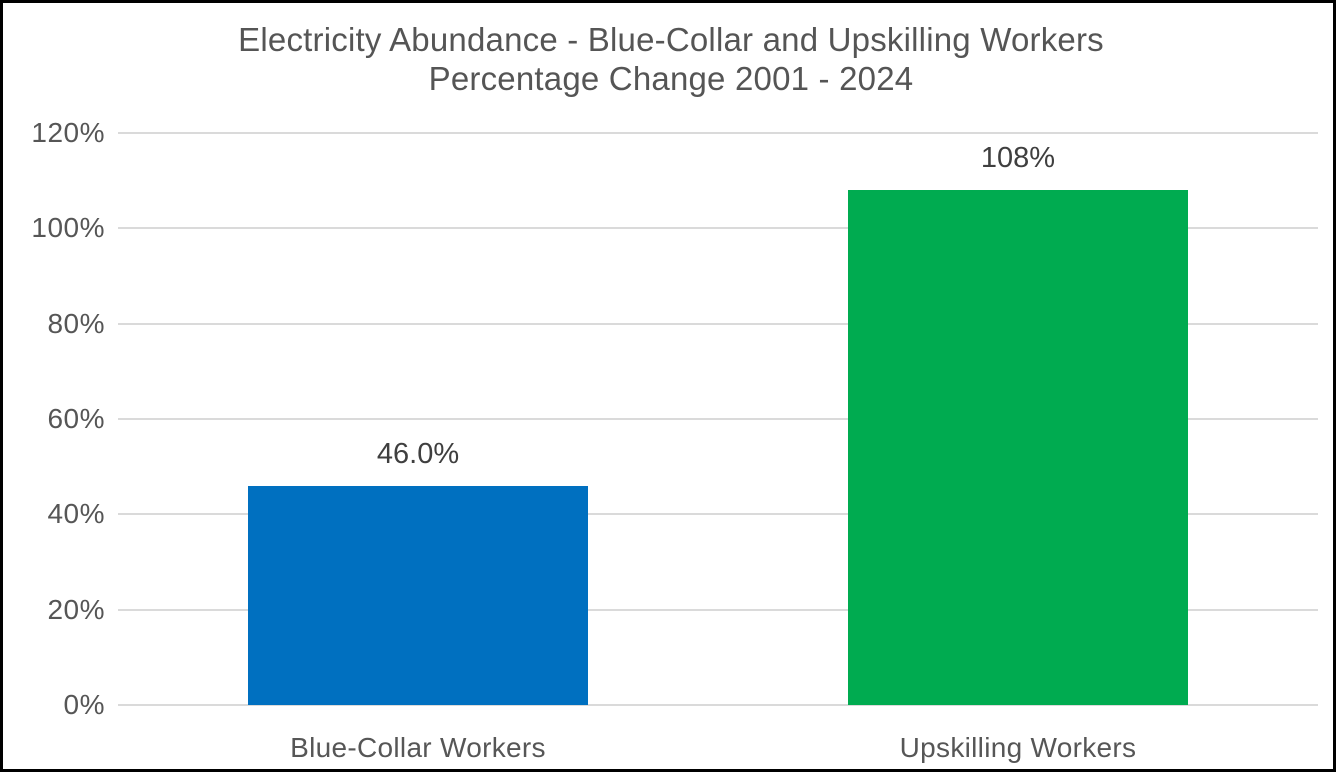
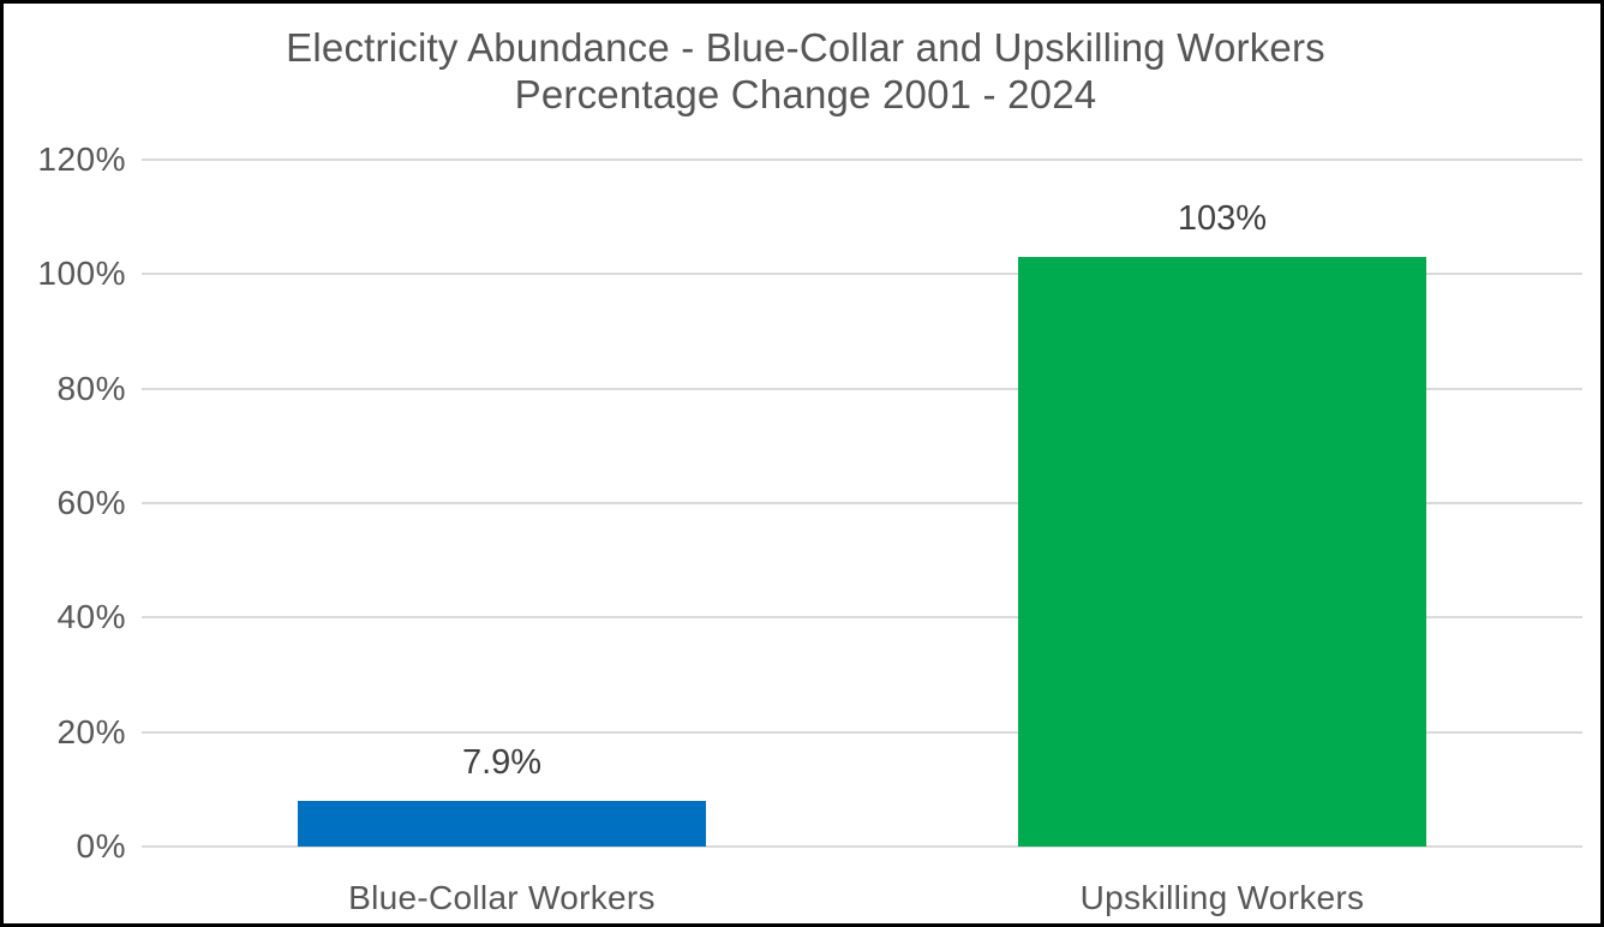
Blue-Collar Workers: 46.0% -> 7.9%
Upskilling Workers: 108% -> 103%
